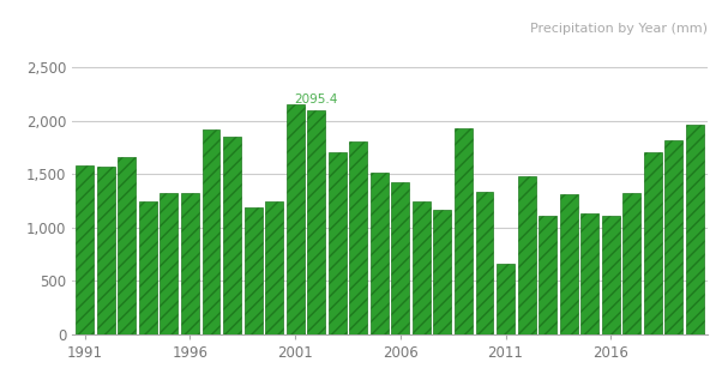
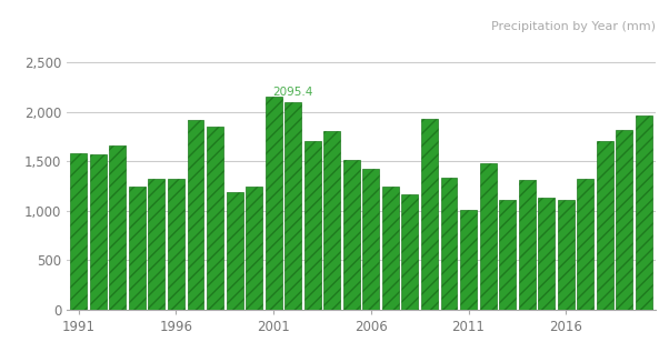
2011: 660 -> 1,000
